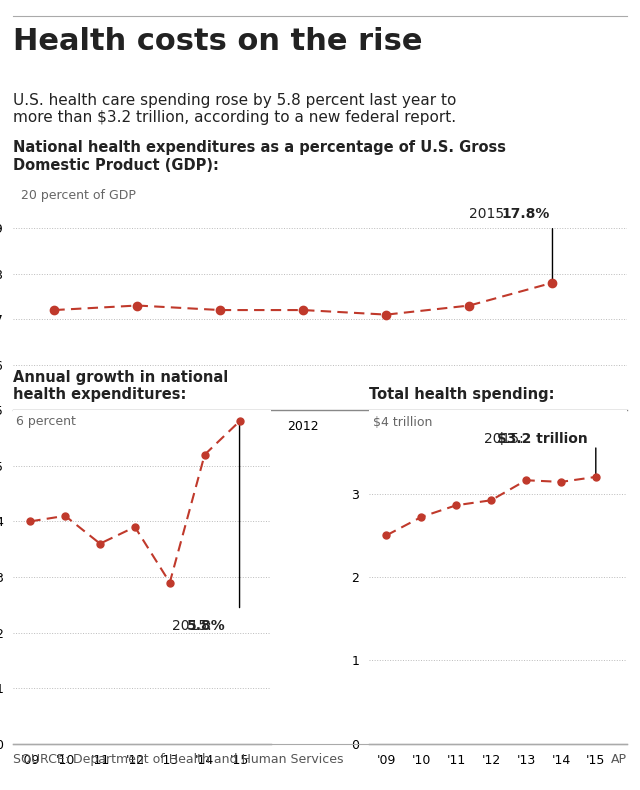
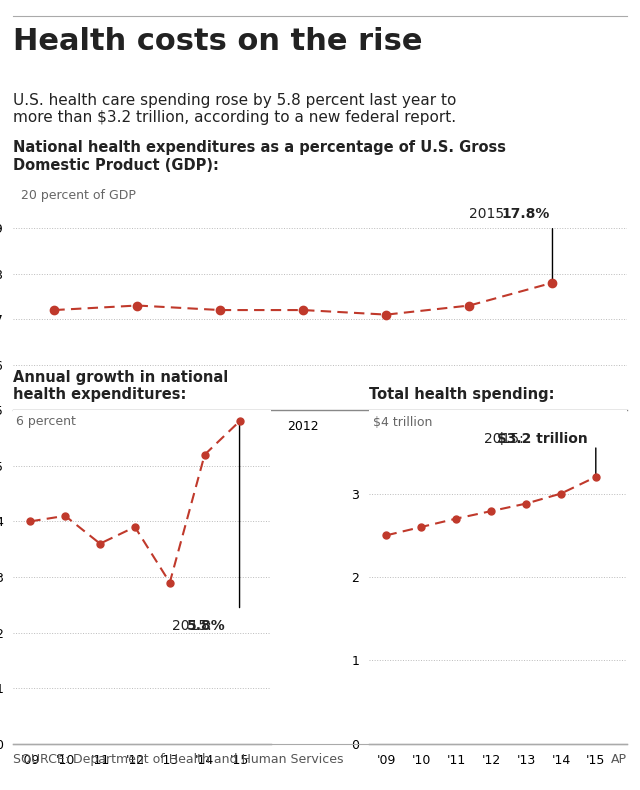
Total health spending:/'10: 2.72 -> 2.60
Total health spending:/'11: 2.86 -> 2.70
Total health spending:/'12: 2.92 -> 2.79
Total health spending:/'13: 3.16 -> 2.88
Total health spending:/'14: 3.14 -> 3.00
